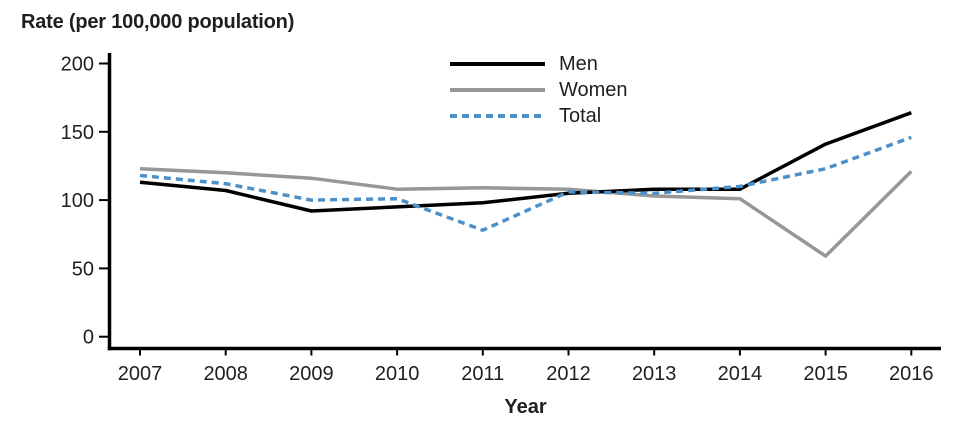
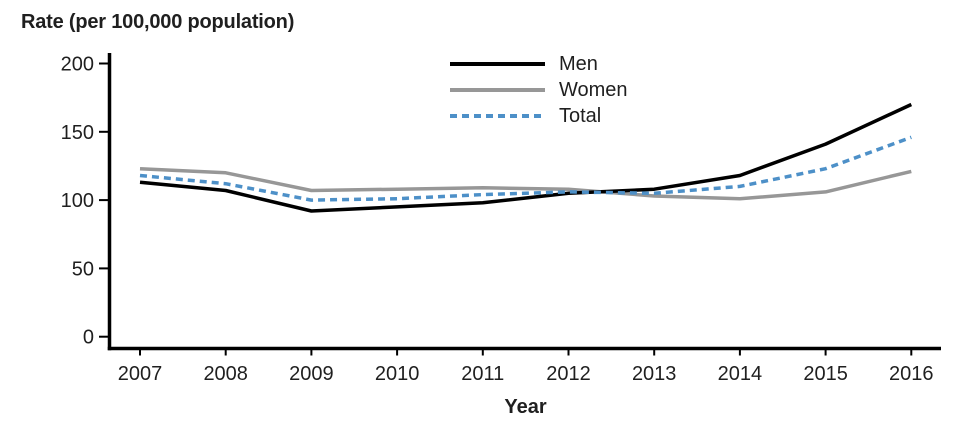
Women/2009: 116 -> 107
Total/2011: 78 -> 104
Men/2014: 108 -> 118
Women/2015: 59 -> 106
Men/2016: 164 -> 170
